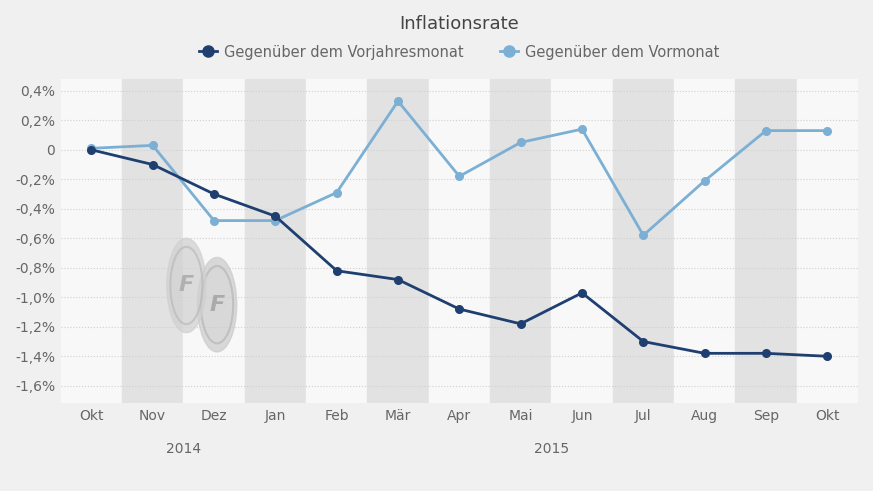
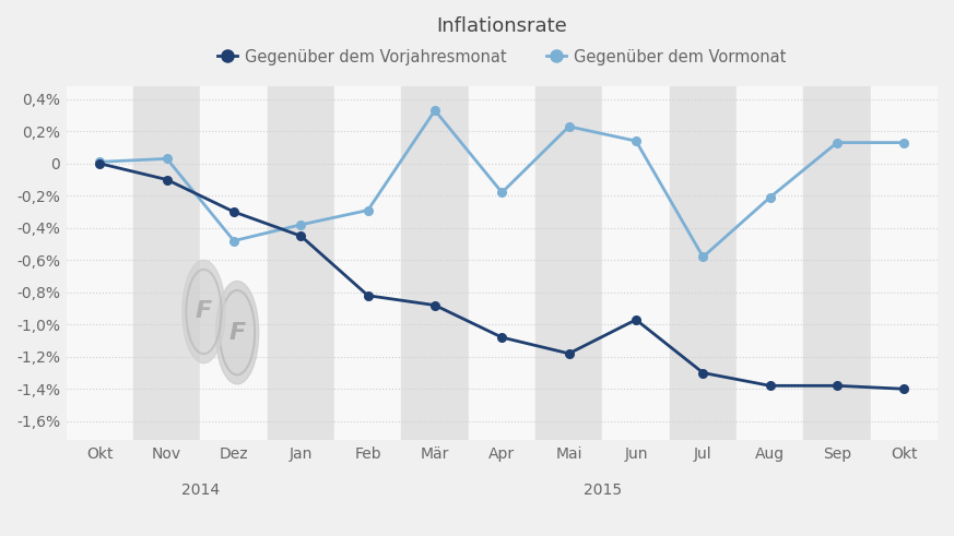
Gegenüber dem Vormonat/Jan: -0,48% -> -0,38%
Gegenüber dem Vormonat/Mai: 0,05% -> 0,23%
